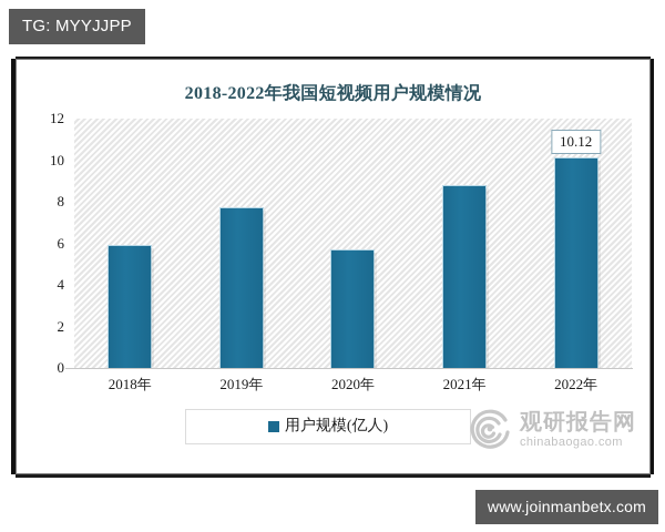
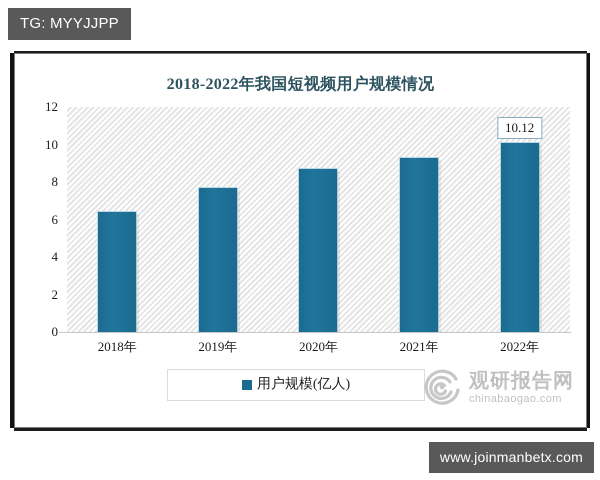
2018年: 5.9 -> 6.5
2020年: 5.7 -> 8.7
2021年: 8.8 -> 9.3
